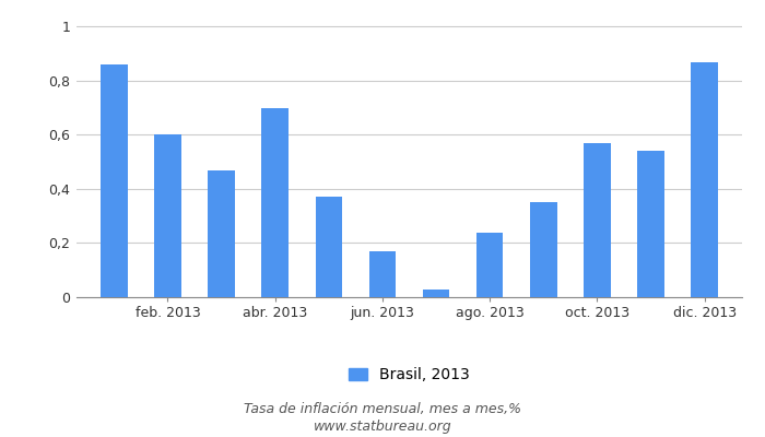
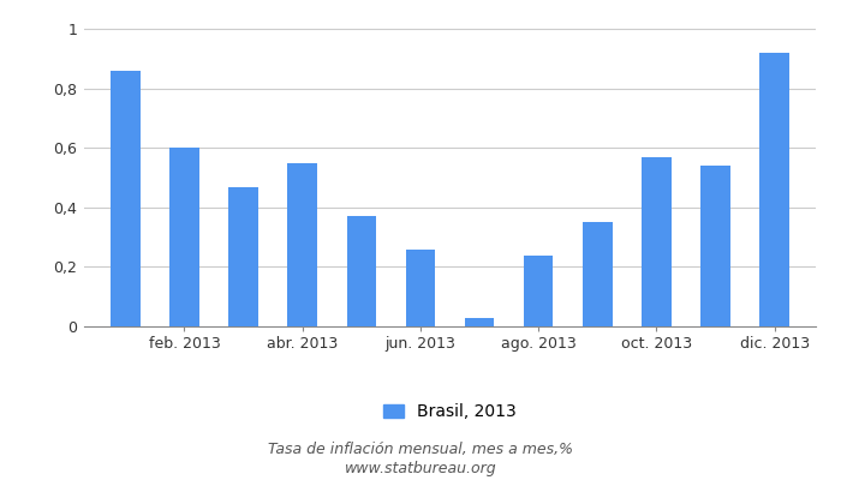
abr. 2013: 0,70 -> 0,55
jun. 2013: 0,17 -> 0,26
dic. 2013: 0,87 -> 0,92
